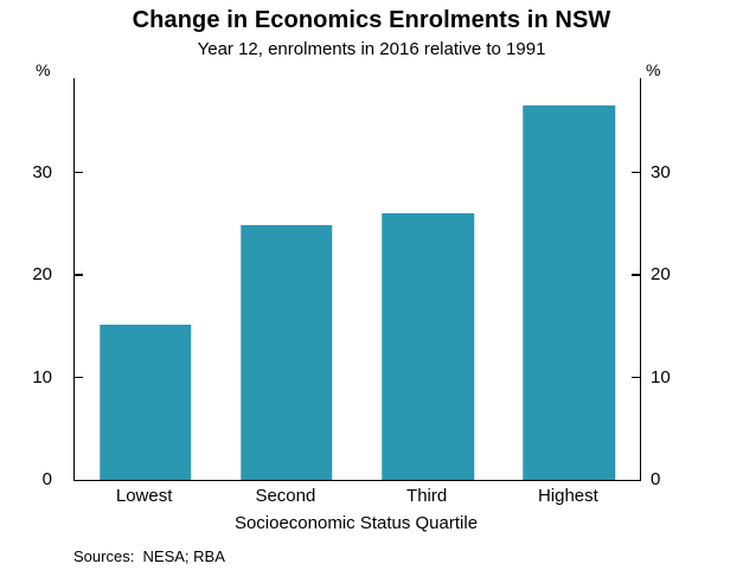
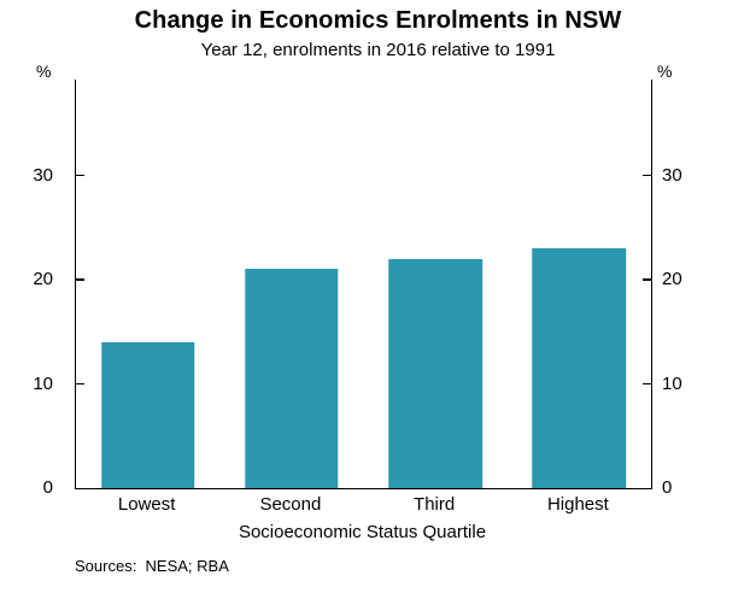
Lowest: 15 -> 14
Second: 25 -> 21
Third: 26 -> 22
Highest: 37 -> 23
